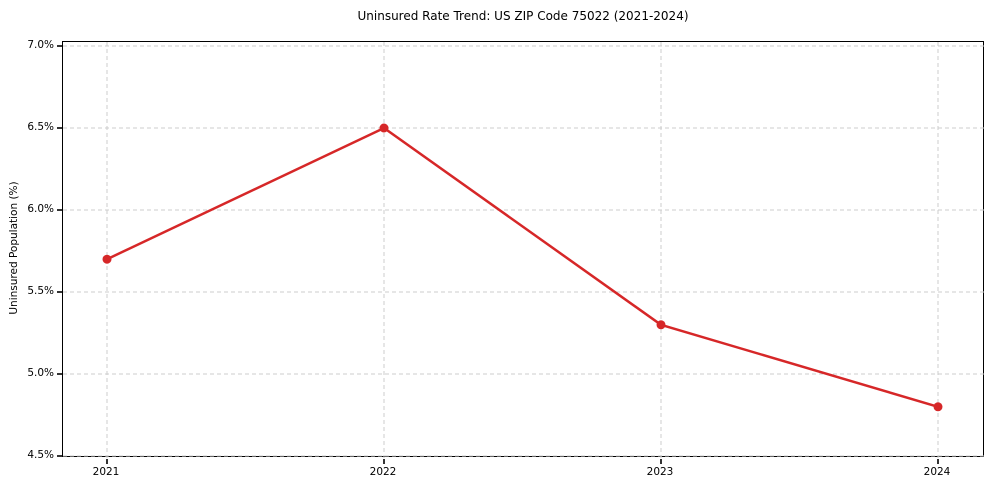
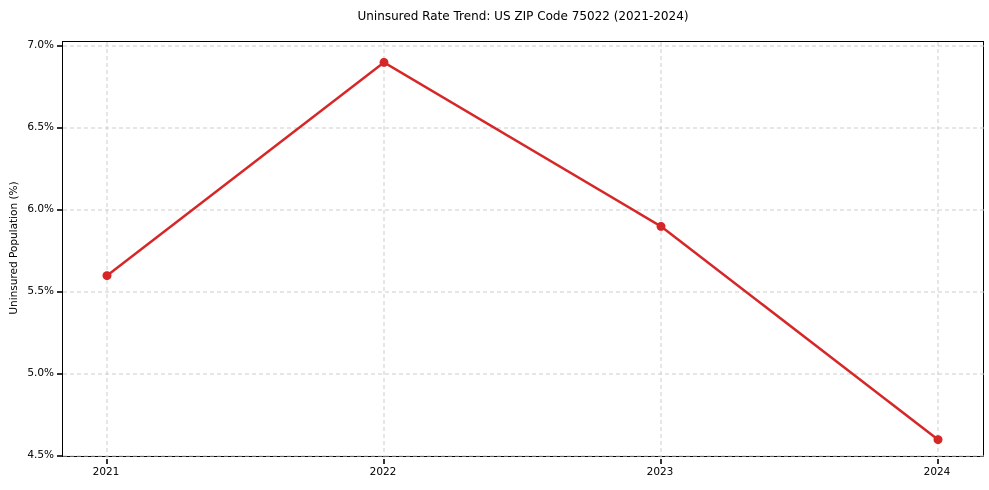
2021: 5.7% -> 5.6%
2022: 6.5% -> 6.9%
2023: 5.3% -> 5.9%
2024: 4.8% -> 4.6%
